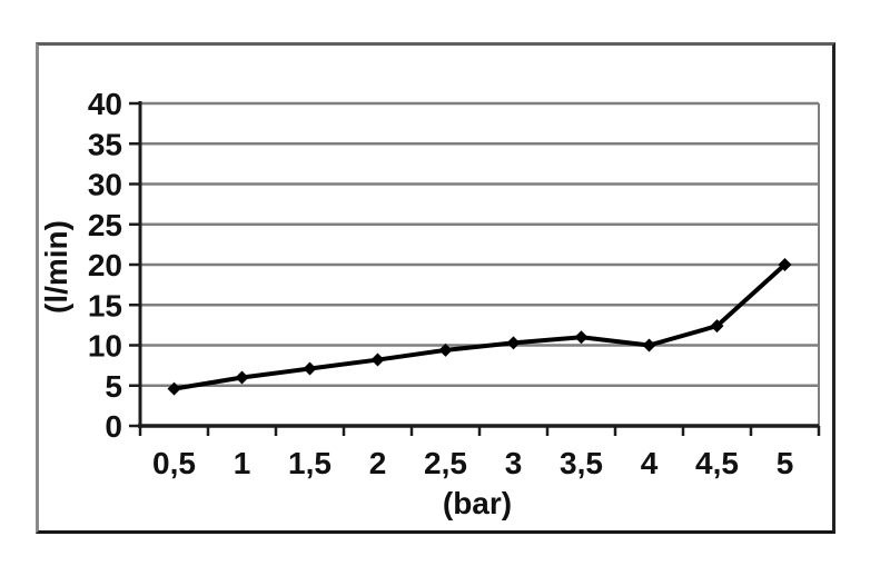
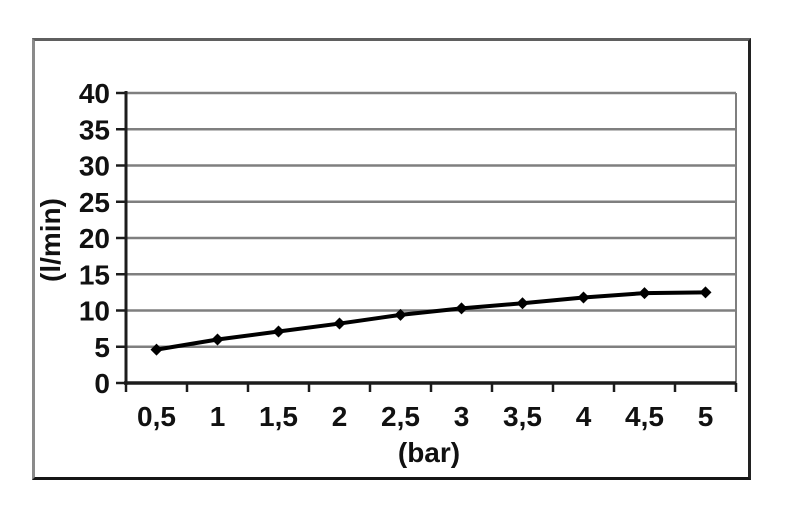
4: 10 -> 12
5: 20 -> 12
